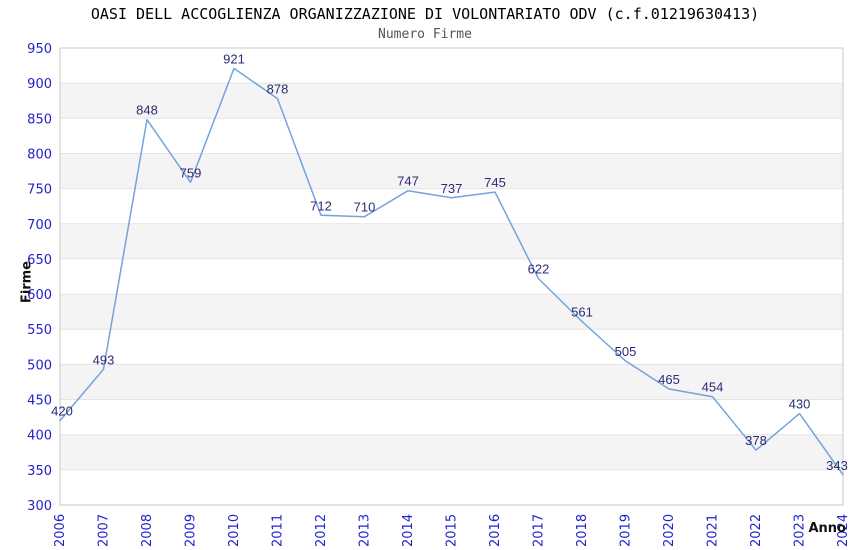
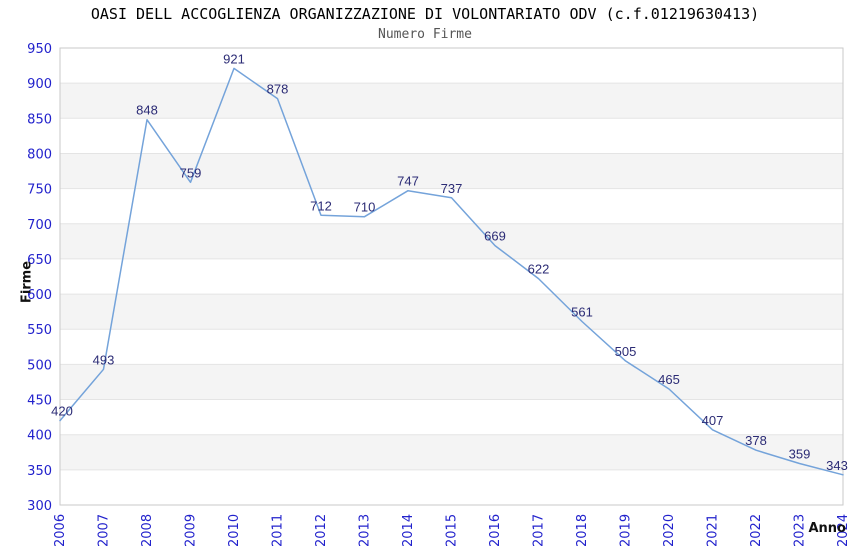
2016: 745 -> 669
2021: 454 -> 407
2023: 430 -> 359
